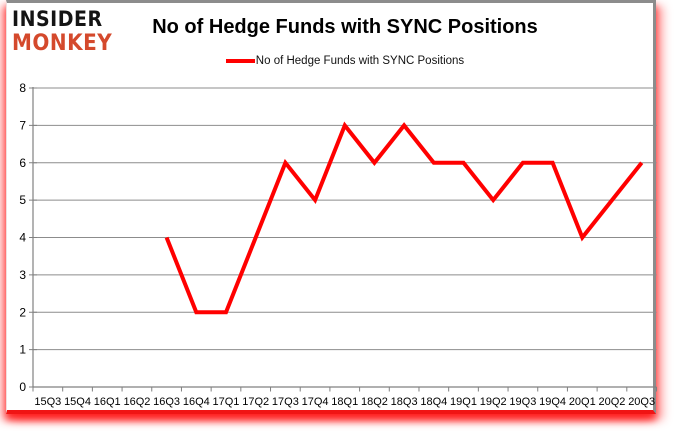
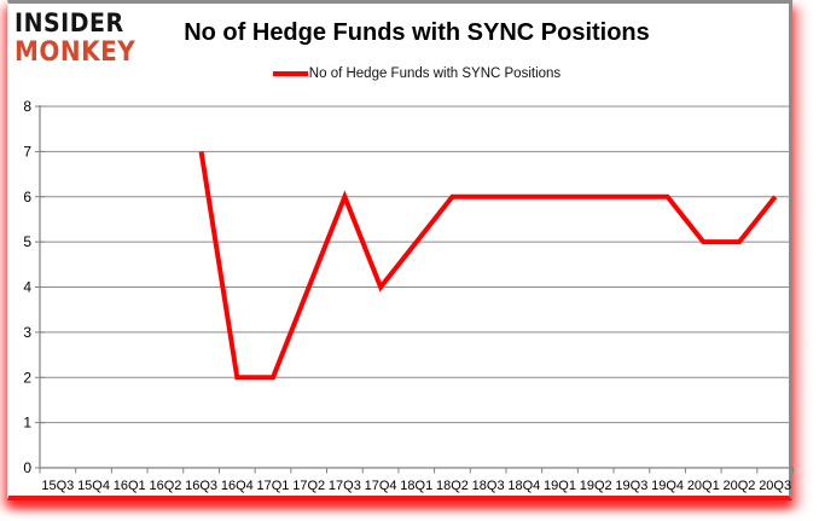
16Q3: 4 -> 7
17Q4: 5 -> 4
18Q1: 7 -> 5
18Q3: 7 -> 6
19Q2: 5 -> 6
20Q1: 4 -> 5
